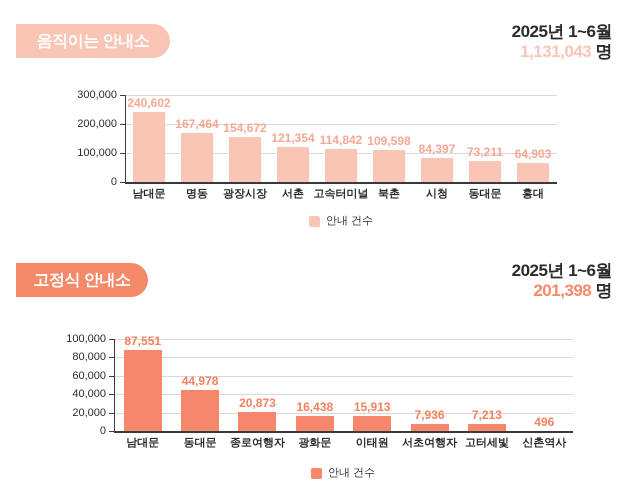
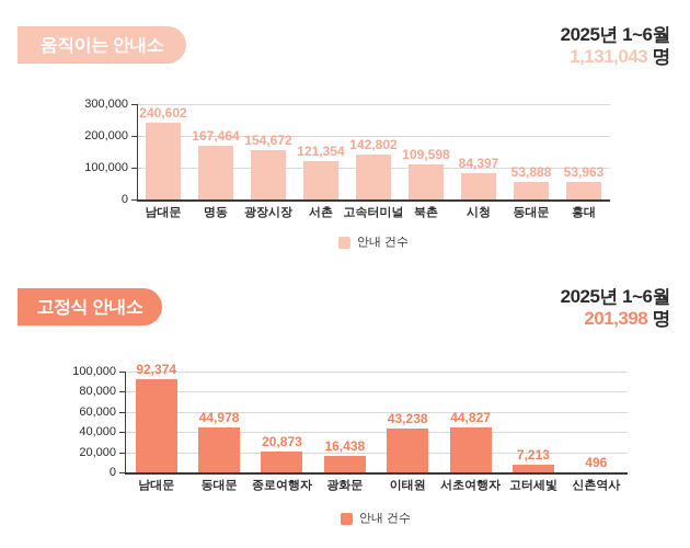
움직이는 안내소/고속터미널: 114,842 -> 142,802
움직이는 안내소/동대문: 73,211 -> 53,888
움직이는 안내소/홍대: 64,903 -> 53,963
고정식 안내소/남대문: 87,551 -> 92,374
고정식 안내소/이태원: 15,913 -> 43,238
고정식 안내소/서초여행자: 7,936 -> 44,827
